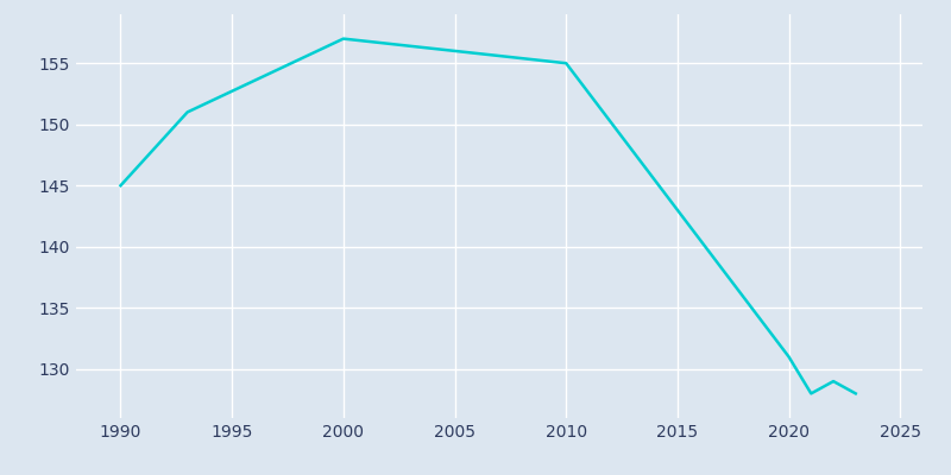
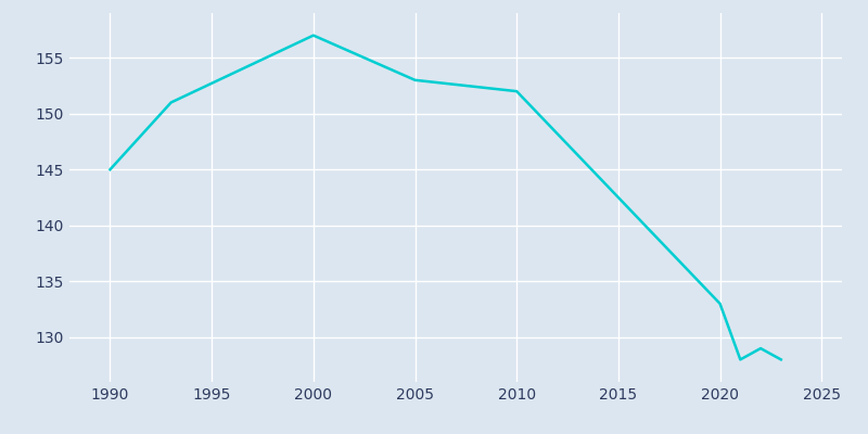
2005: 156 -> 153
2010: 155 -> 152
2020: 131 -> 133
